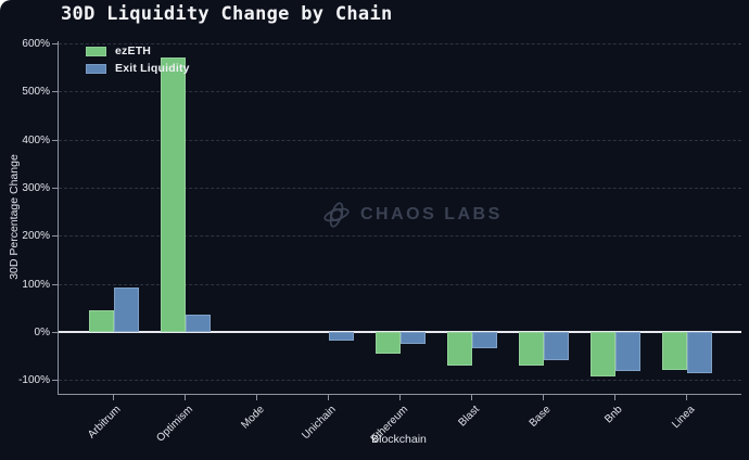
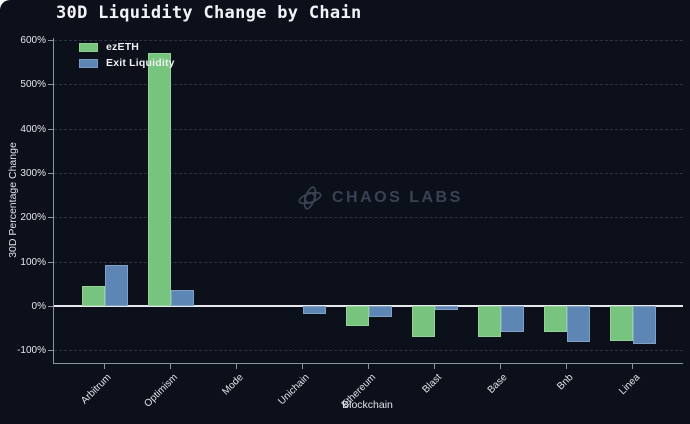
Exit Liquidity/Blast: -30% -> -10%
ezETH/Bnb: -90% -> -60%
